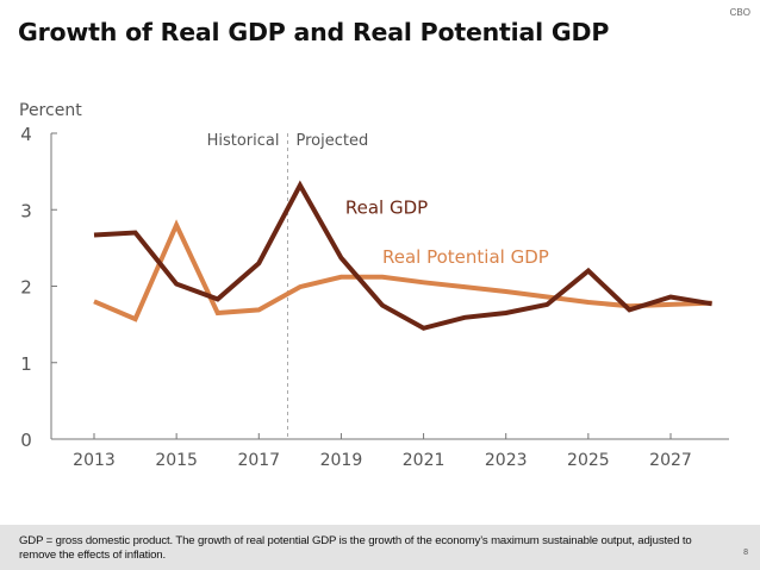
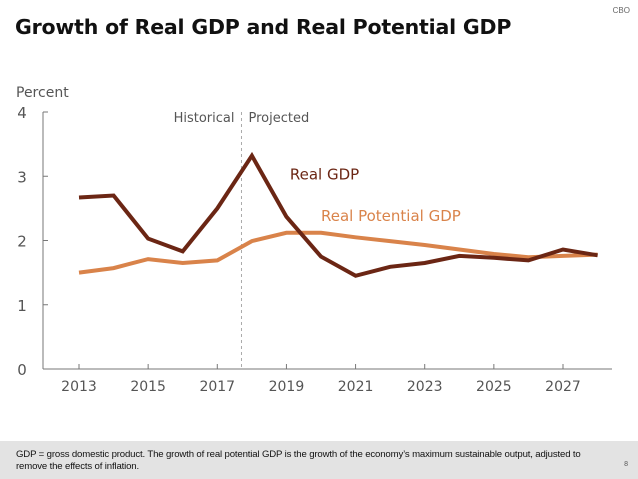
Real Potential GDP/2013: 1.8 -> 1.5
Real Potential GDP/2015: 2.8 -> 1.7
Real GDP/2017: 2.3 -> 2.5
Real GDP/2025: 2.2 -> 1.7
